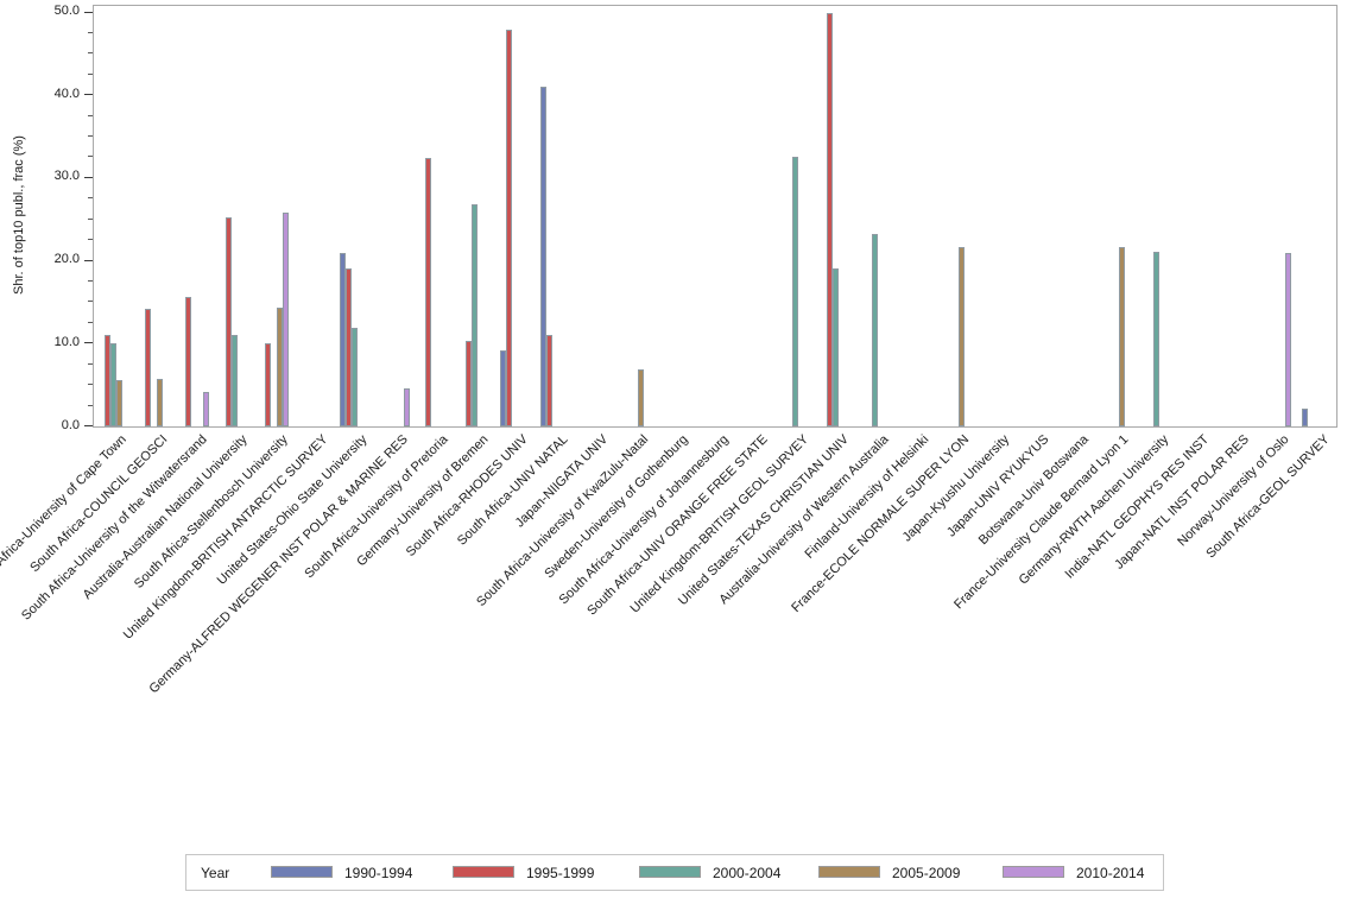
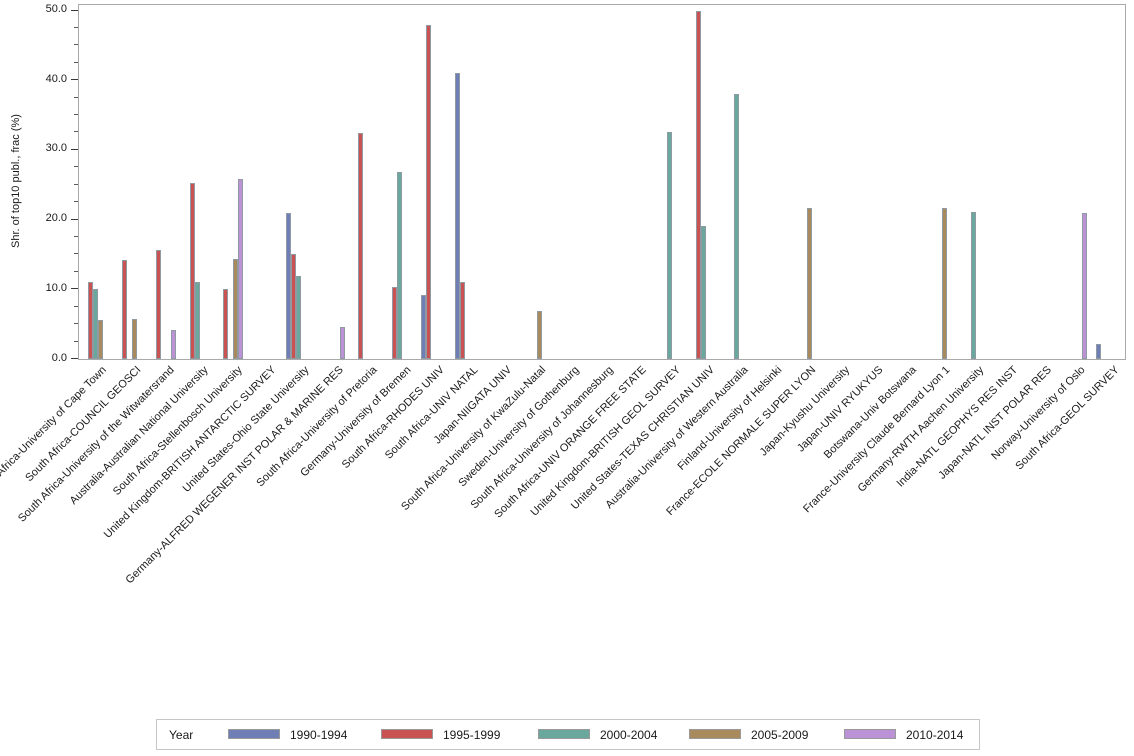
1995-1999/United States-Ohio State University: 19 -> 15
2000-2004/Australia-University of Western Australia: 23 -> 38
